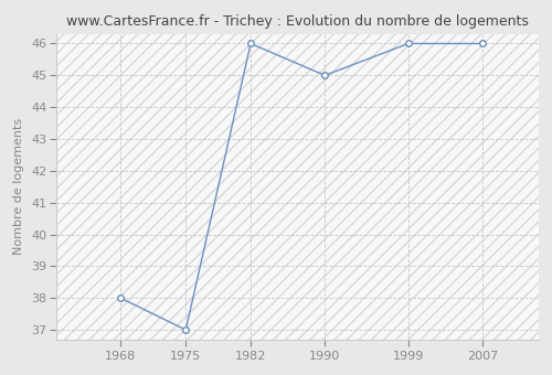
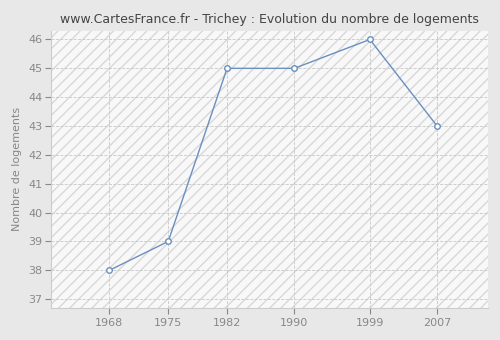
1975: 37 -> 39
1982: 46 -> 45
2007: 46 -> 43
